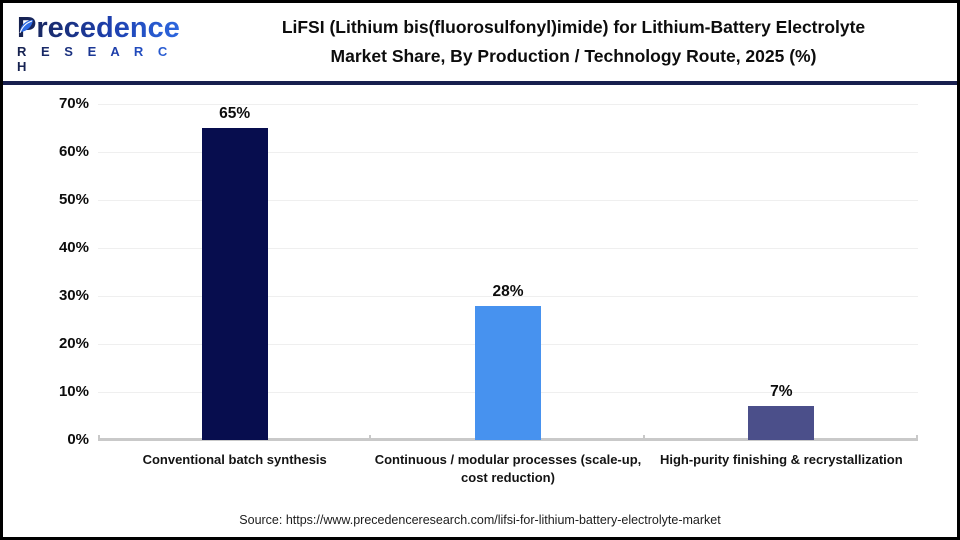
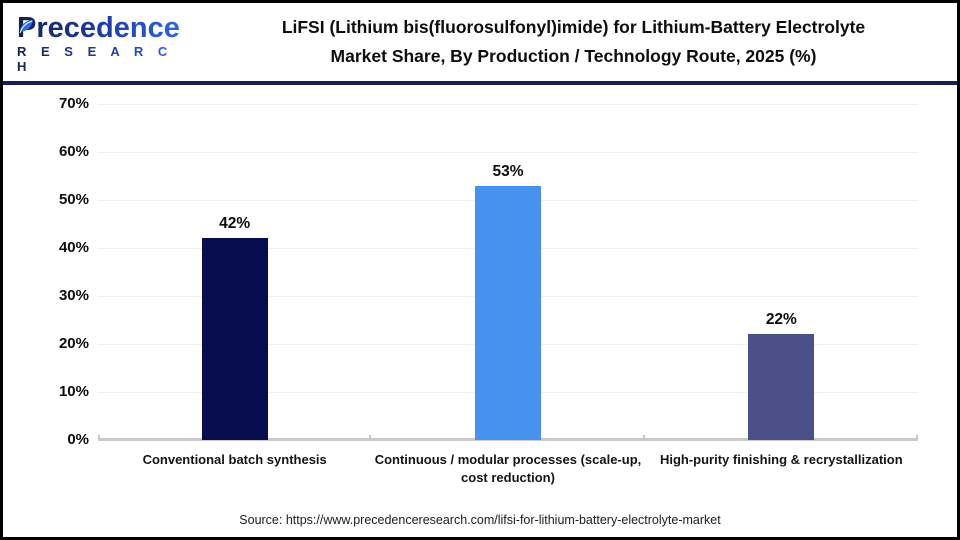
Conventional batch synthesis: 65% -> 42%
Continuous / modular processes (scale-up, cost reduction): 28% -> 53%
High-purity finishing & recrystallization: 7% -> 22%
